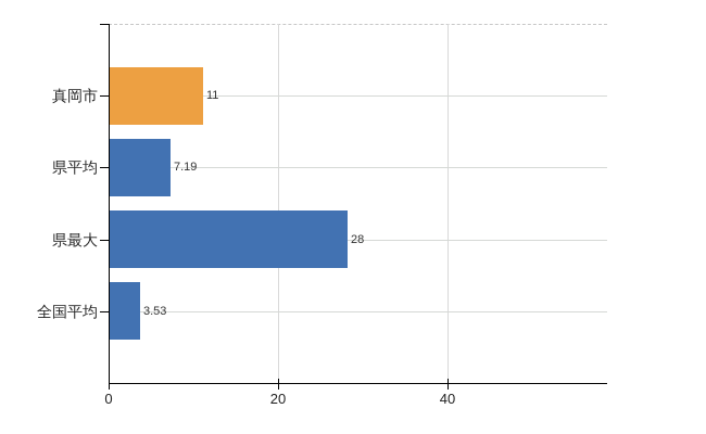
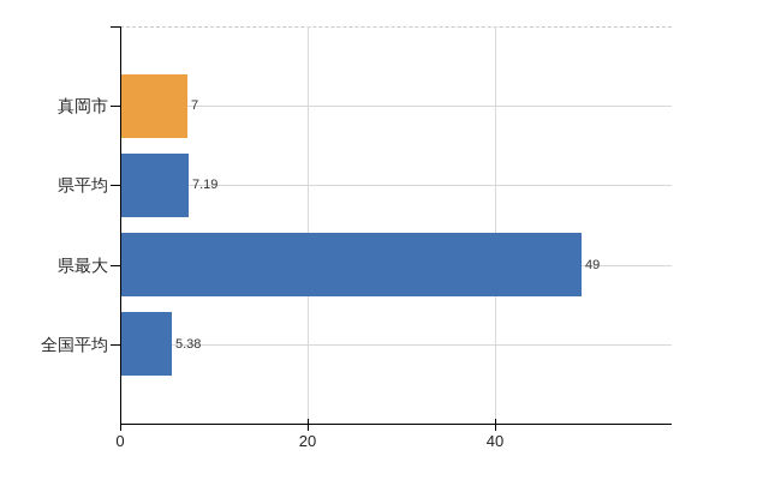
真岡市: 11 -> 7
県最大: 28 -> 49
全国平均: 3.53 -> 5.38
